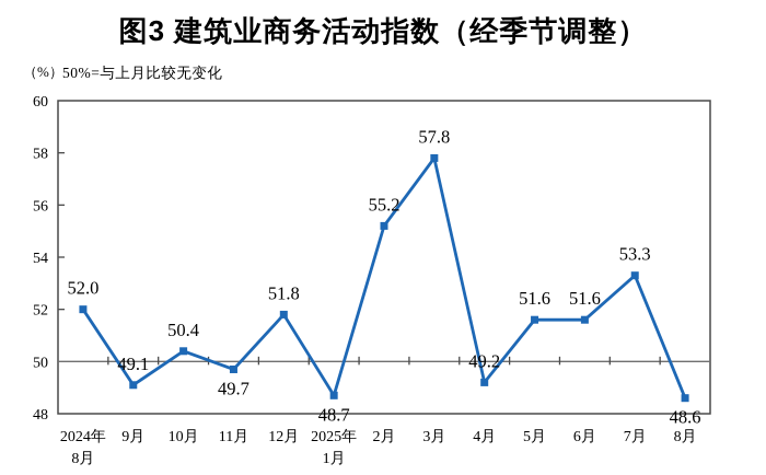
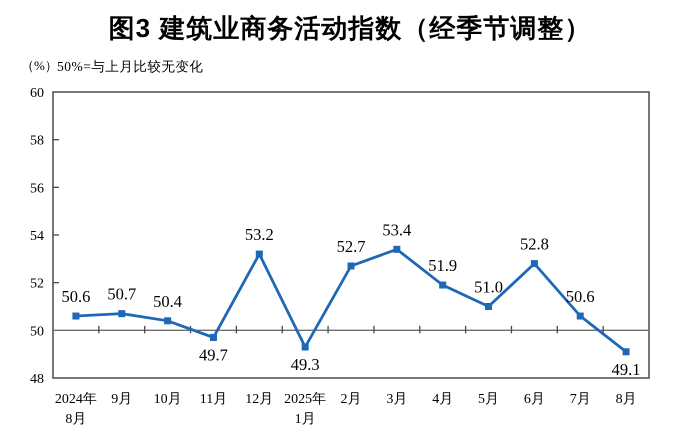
2024年8月: 52.0 -> 50.6
9月: 49.1 -> 50.7
12月: 51.8 -> 53.2
2025年1月: 48.7 -> 49.3
2月: 55.2 -> 52.7
3月: 57.8 -> 53.4
4月: 49.2 -> 51.9
5月: 51.6 -> 51.0
6月: 51.6 -> 52.8
7月: 53.3 -> 50.6
8月: 48.6 -> 49.1
